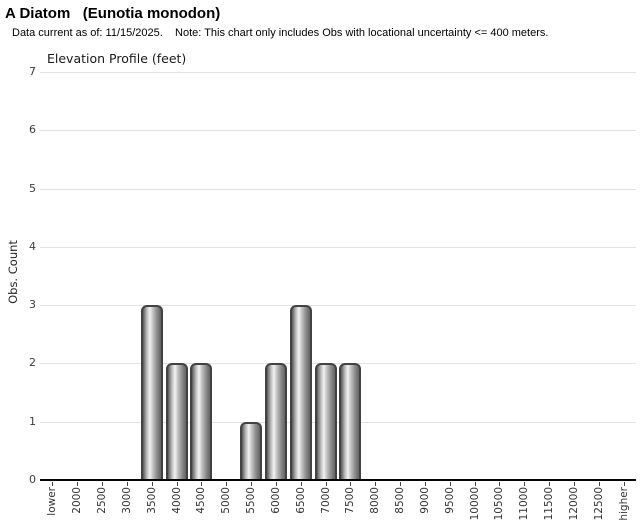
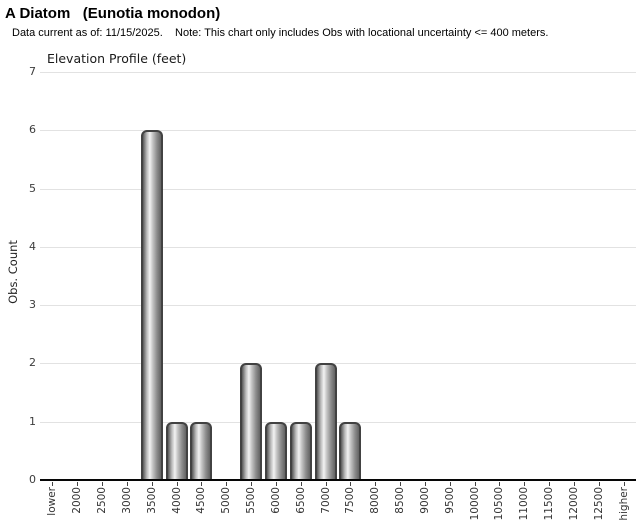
3500: 3 -> 6
4000: 2 -> 1
4500: 2 -> 1
5500: 1 -> 2
6000: 2 -> 1
6500: 3 -> 1
7500: 2 -> 1
